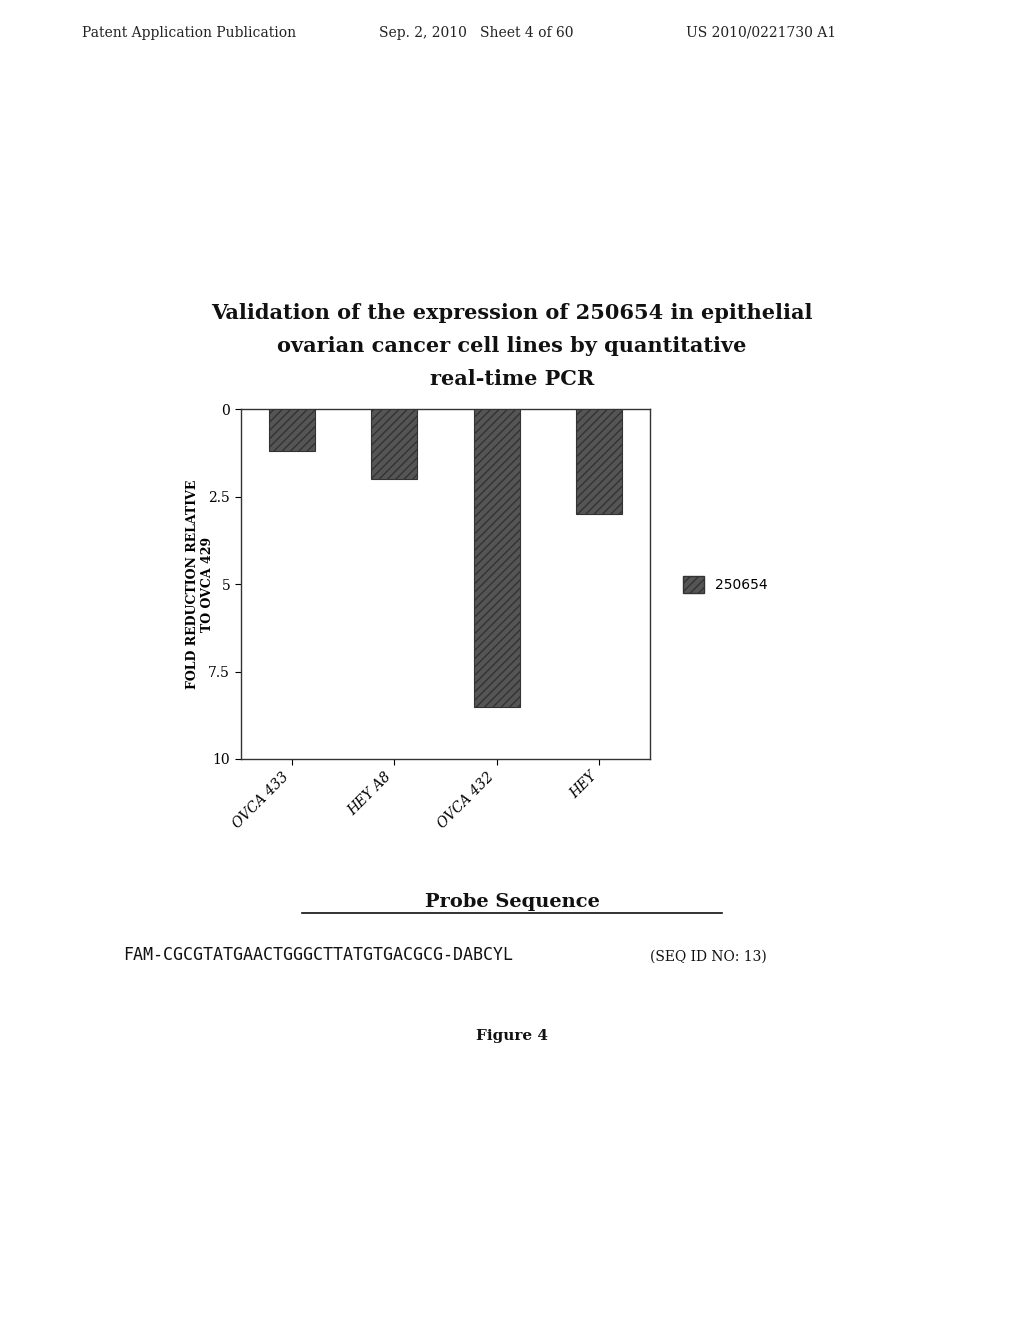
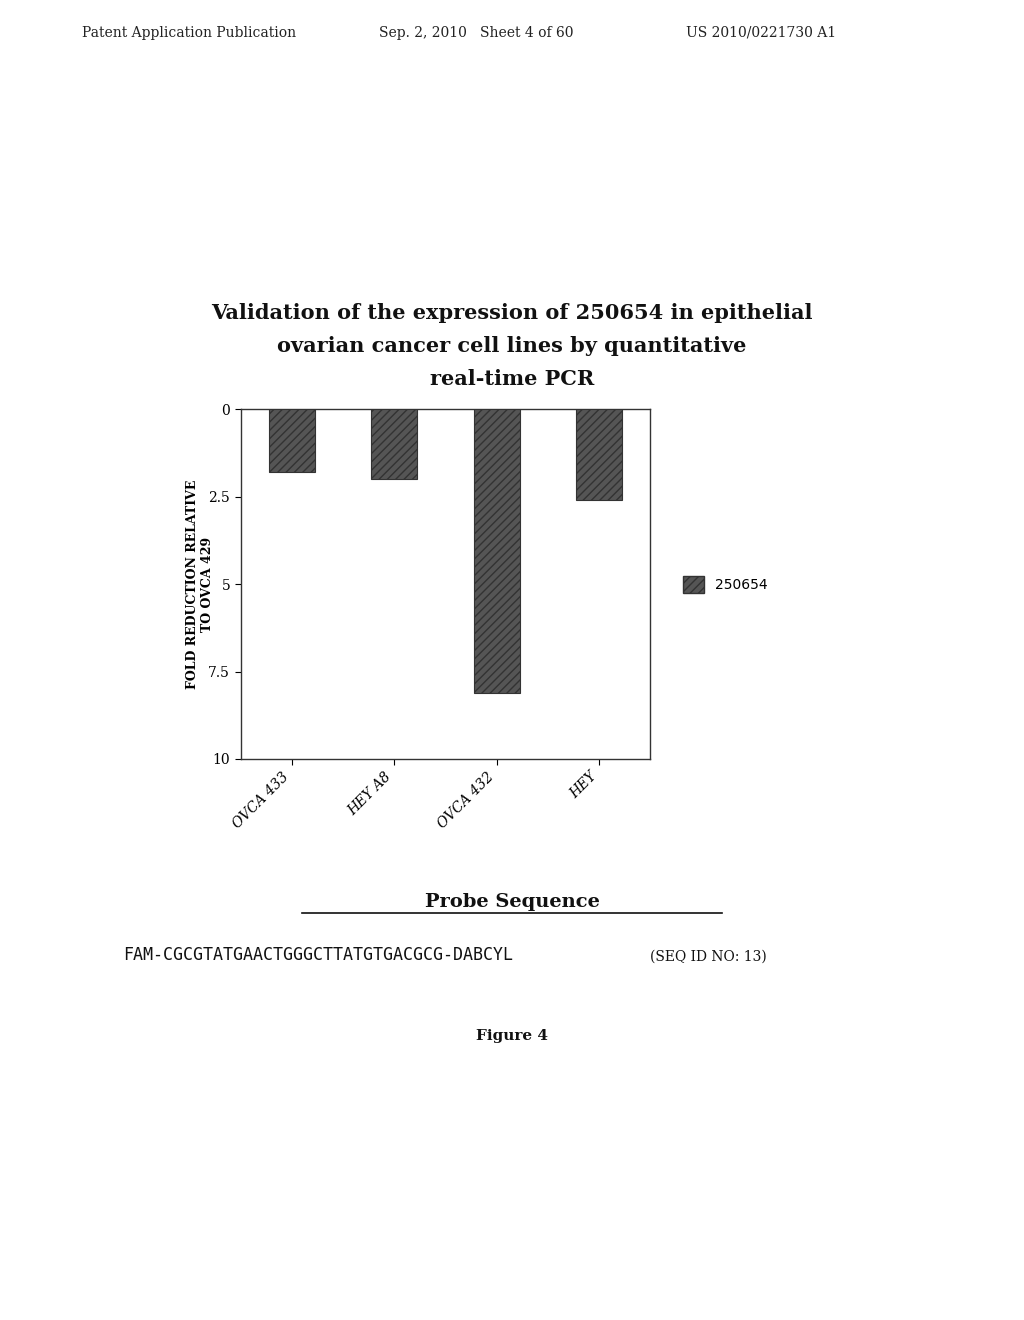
OVCA 433: 1.2 -> 1.8
OVCA 432: 8.5 -> 8.1
HEY: 3.0 -> 2.6
